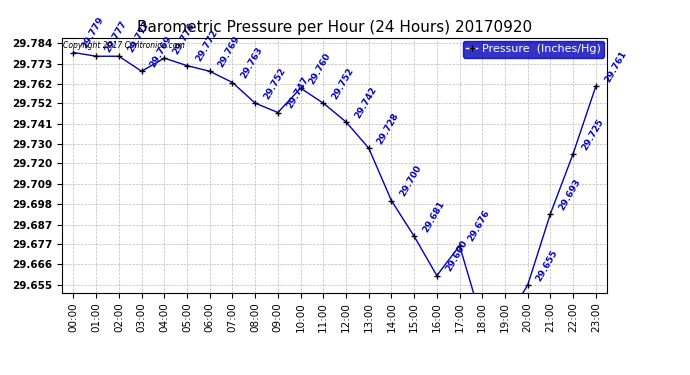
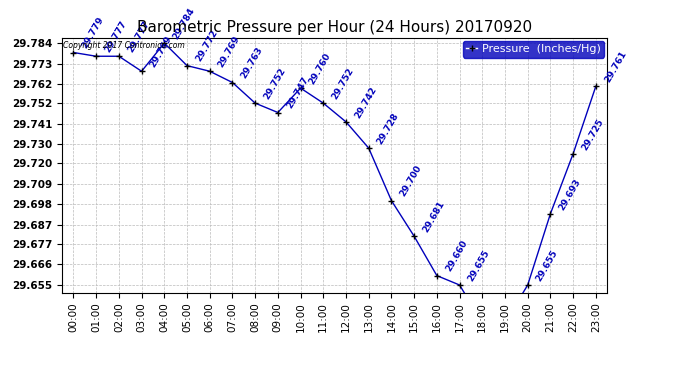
04:00: 29.776 -> 29.784
17:00: 29.676 -> 29.655
